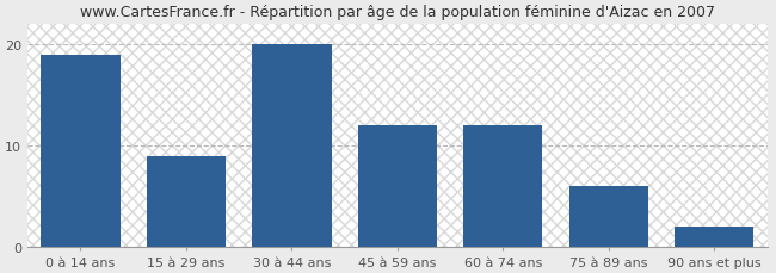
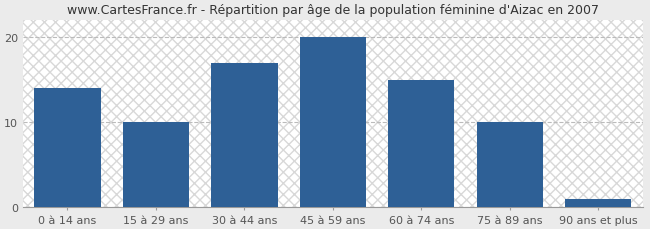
0 à 14 ans: 19 -> 14
15 à 29 ans: 9 -> 10
30 à 44 ans: 20 -> 17
45 à 59 ans: 12 -> 20
60 à 74 ans: 12 -> 15
75 à 89 ans: 6 -> 10
90 ans et plus: 2 -> 1
